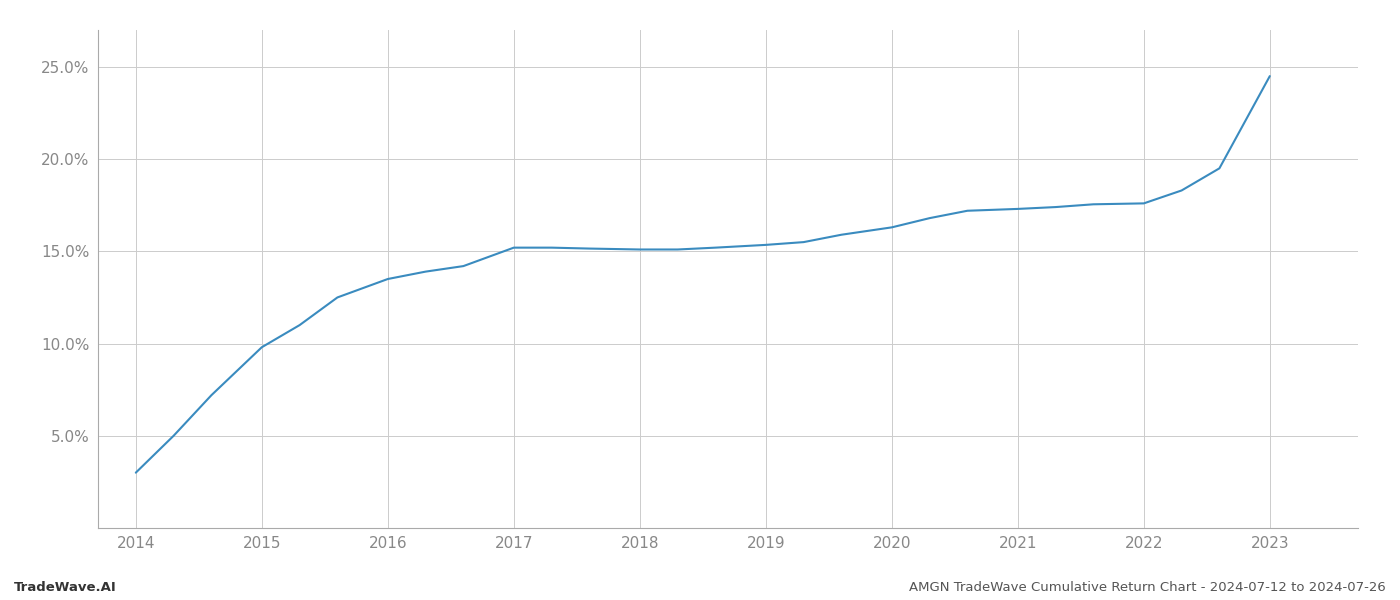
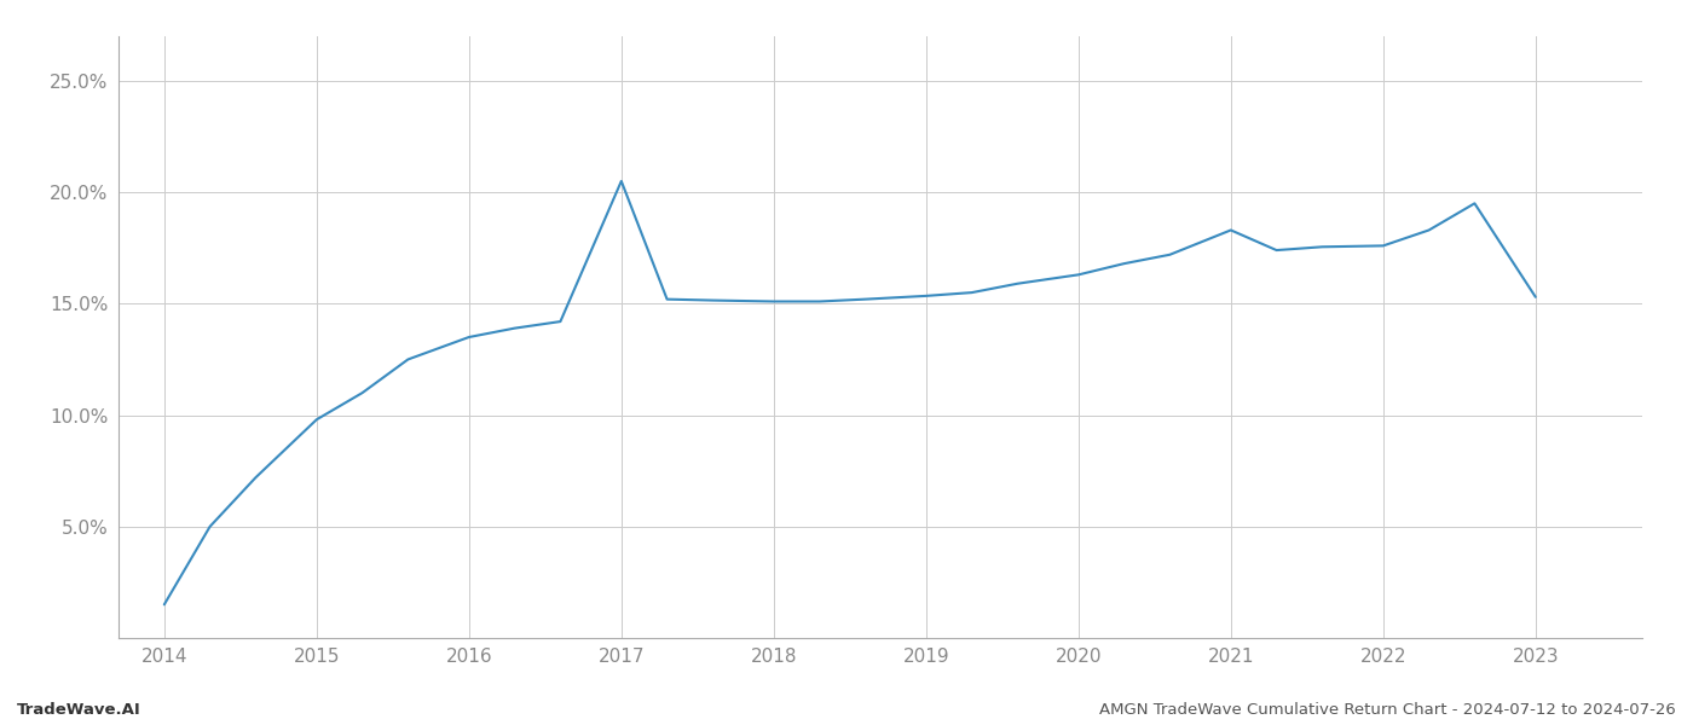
2014: 3.0% -> 1.5%
2017: 15.2% -> 20.5%
2021: 17.3% -> 18.3%
2023: 24.5% -> 15.3%
